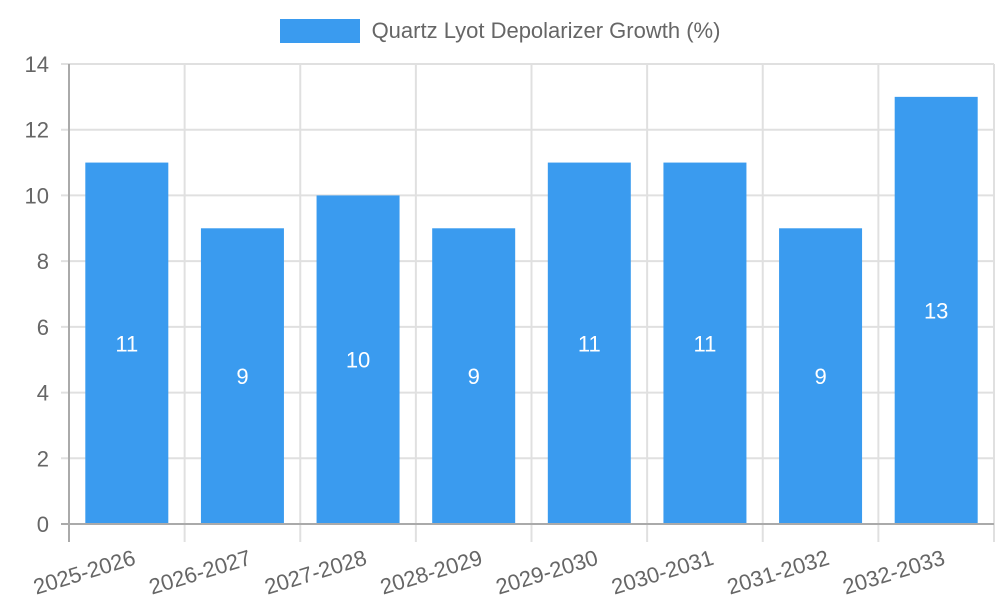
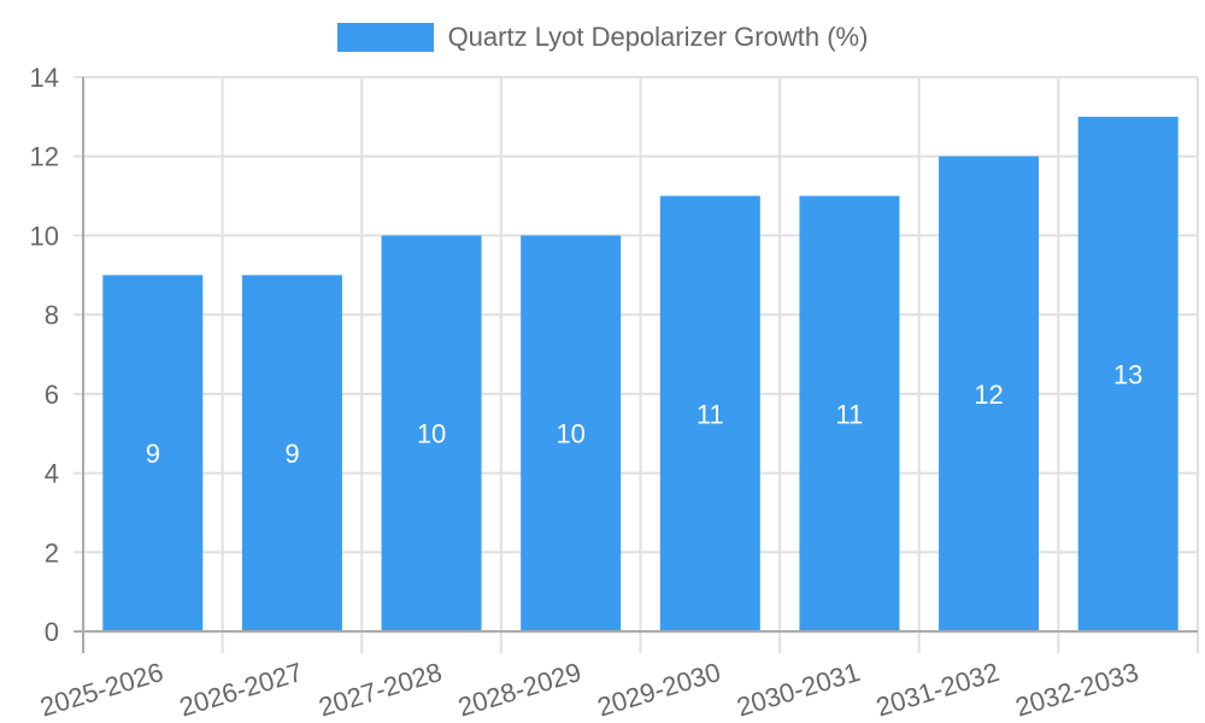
2025-2026: 11 -> 9
2028-2029: 9 -> 10
2031-2032: 9 -> 12
